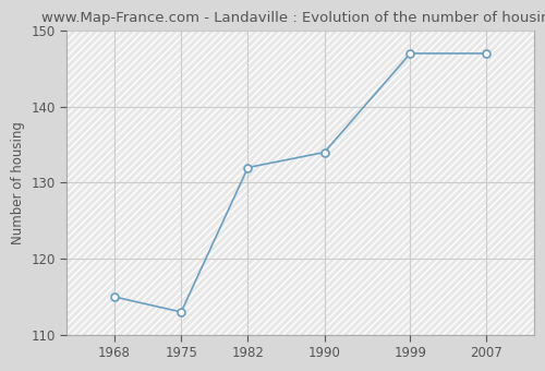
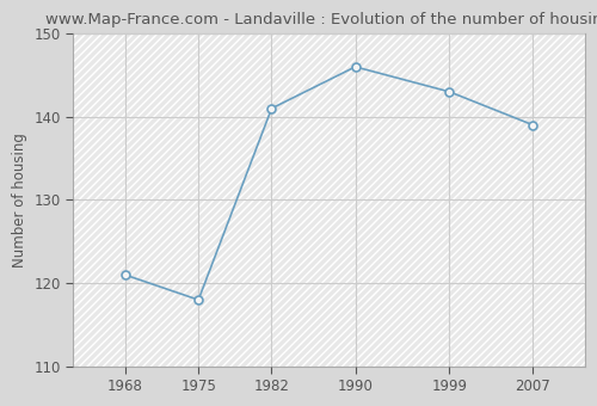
1968: 115 -> 121
1975: 113 -> 118
1982: 132 -> 141
1990: 134 -> 146
1999: 147 -> 143
2007: 147 -> 139
